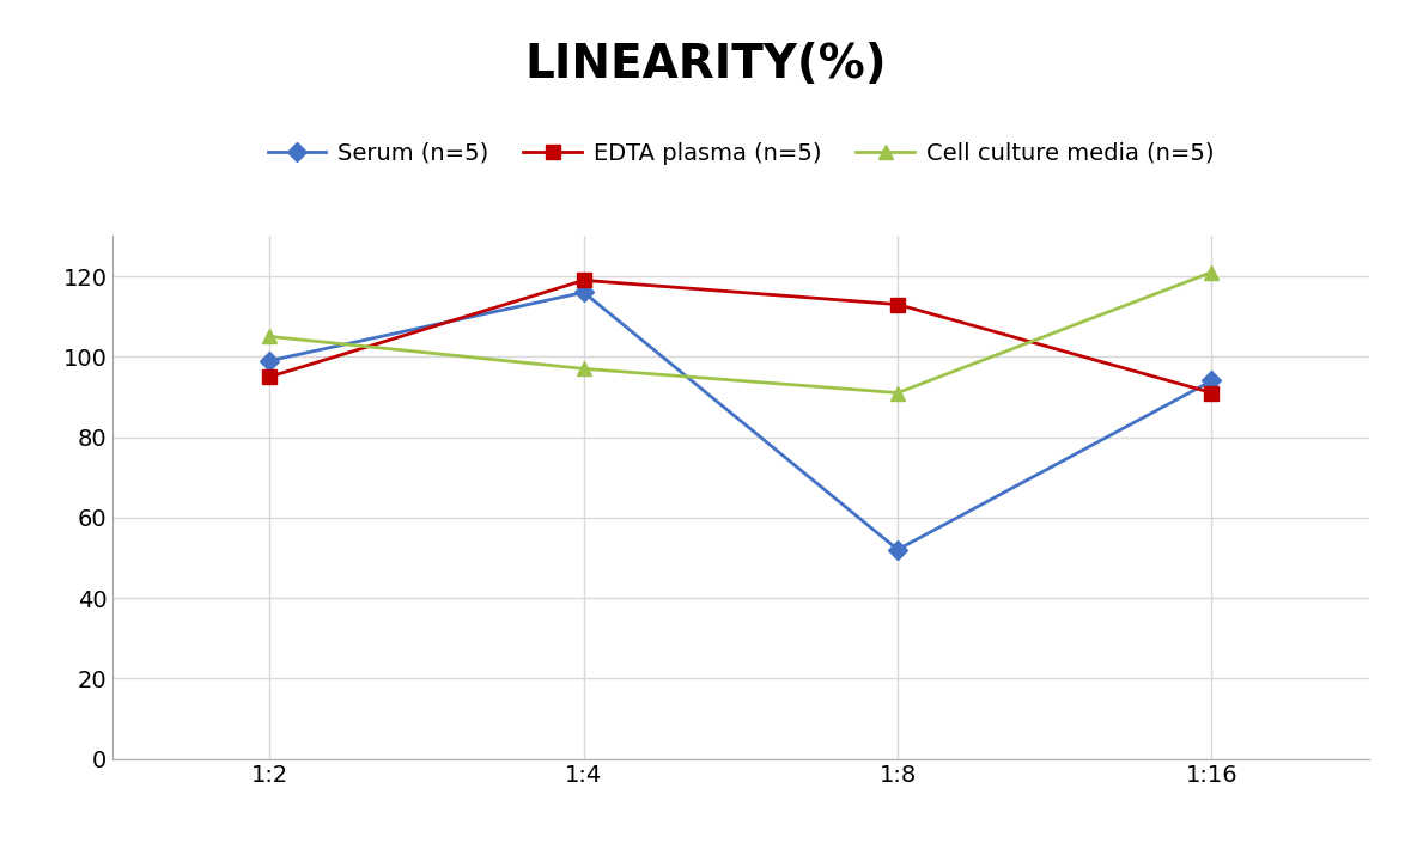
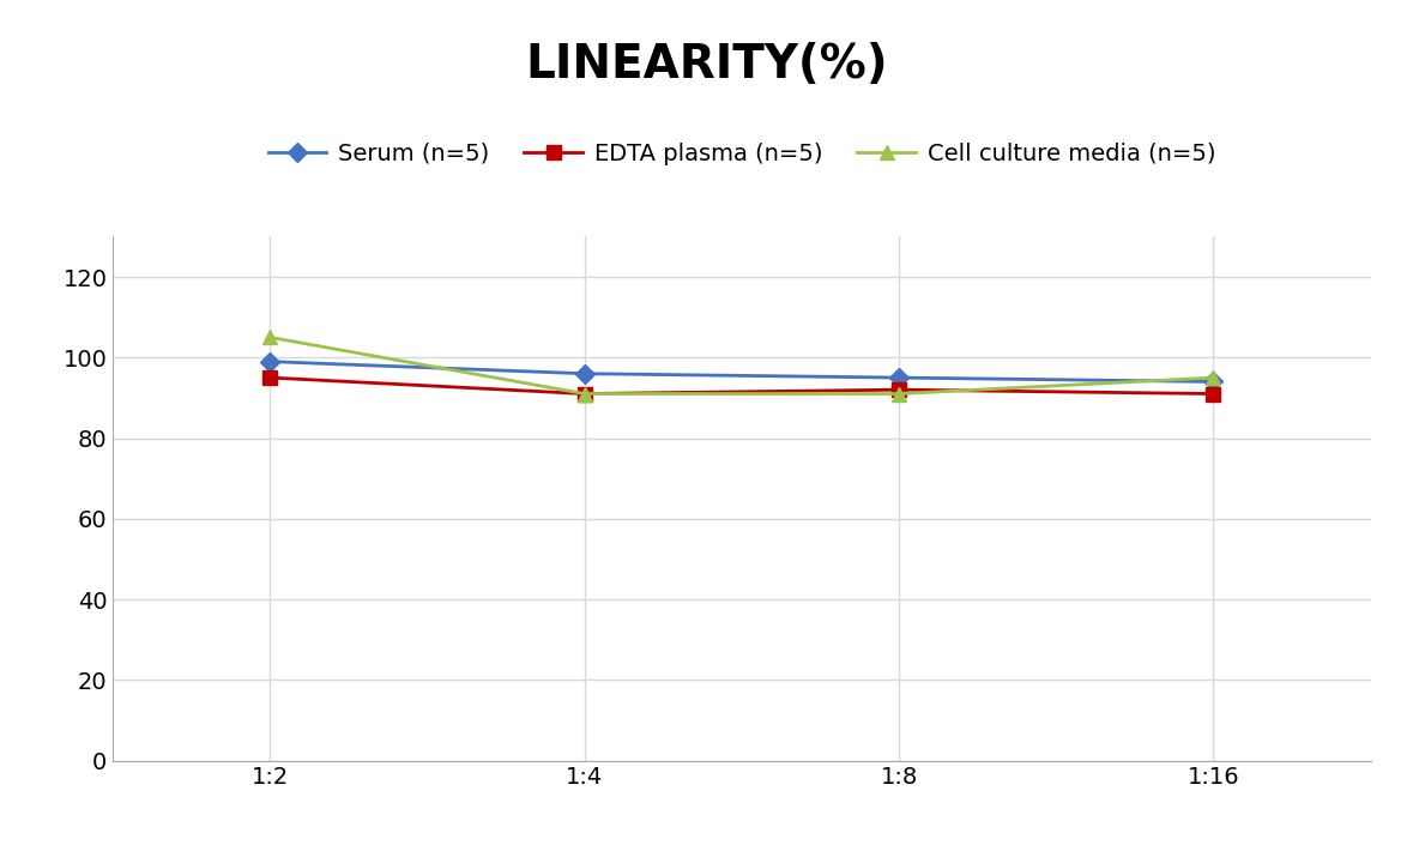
Serum (n=5)/1:4: 116 -> 96
EDTA plasma (n=5)/1:4: 119 -> 91
Cell culture media (n=5)/1:4: 97 -> 91
Serum (n=5)/1:8: 52 -> 95
EDTA plasma (n=5)/1:8: 113 -> 92
Cell culture media (n=5)/1:16: 121 -> 95
